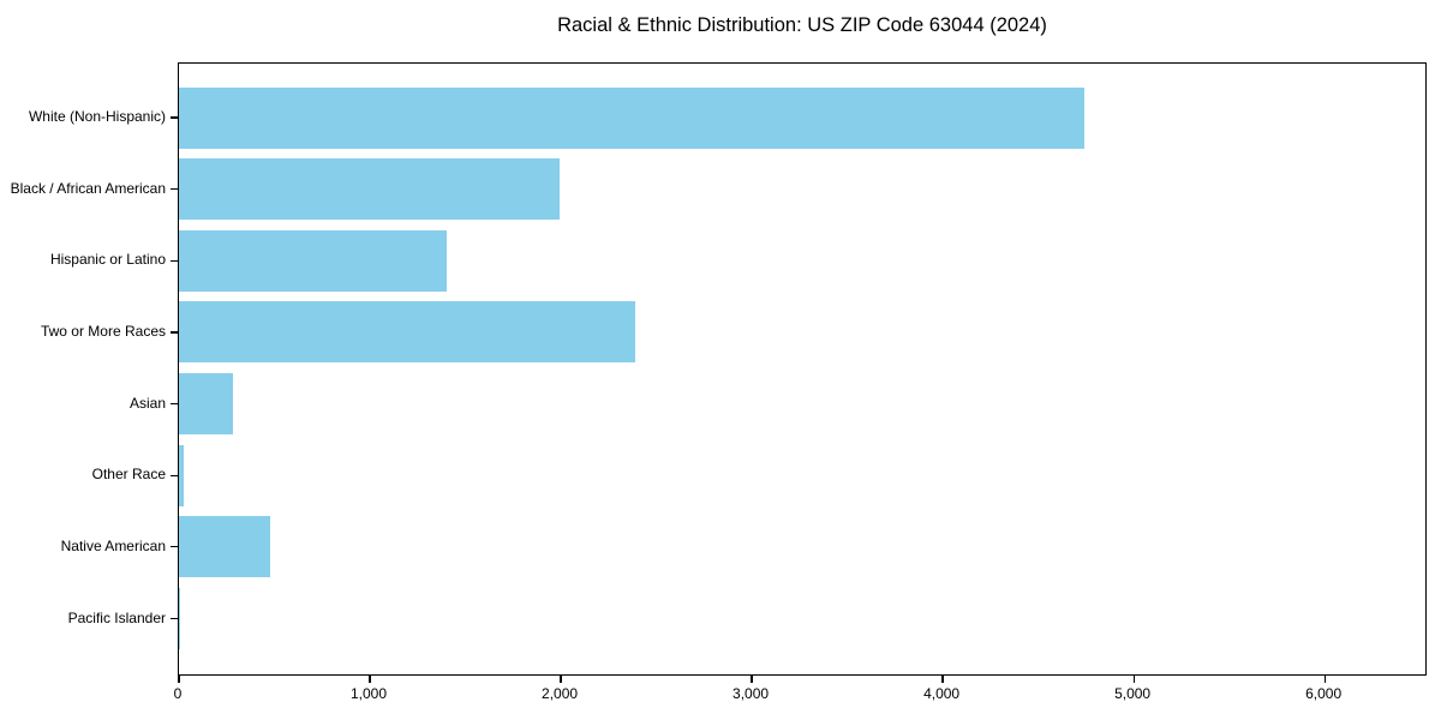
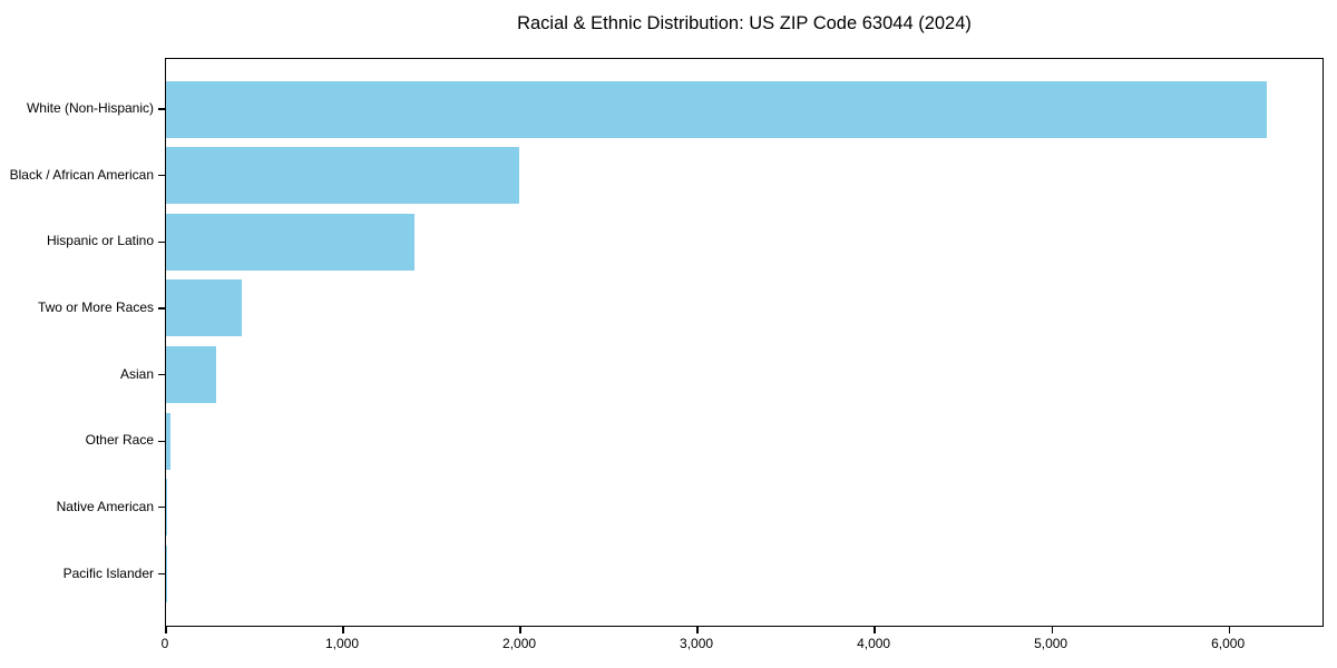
White (Non-Hispanic): 4740 -> 6210
Two or More Races: 2390 -> 420
Native American: 480 -> 10
